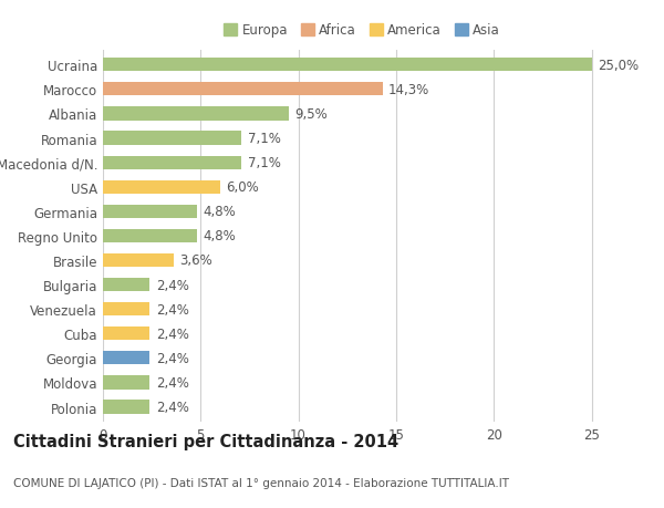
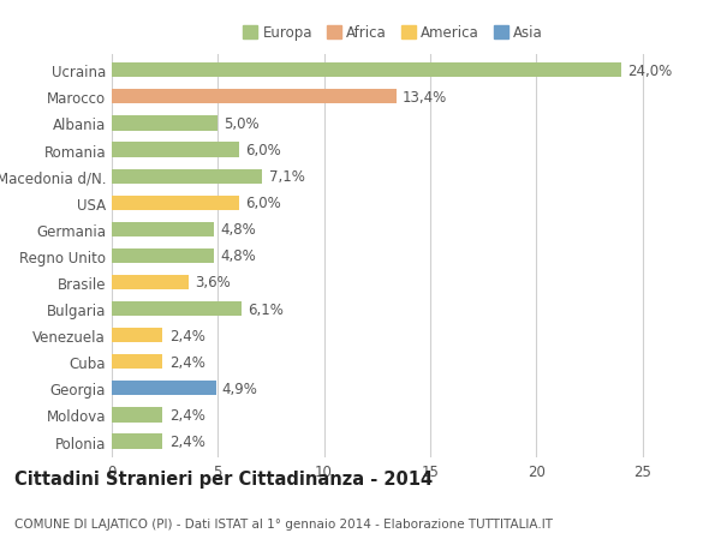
Ucraina: 25,0% -> 24,0%
Marocco: 14,3% -> 13,4%
Albania: 9,5% -> 5,0%
Romania: 7,1% -> 6,0%
Bulgaria: 2,4% -> 6,1%
Georgia: 2,4% -> 4,9%
